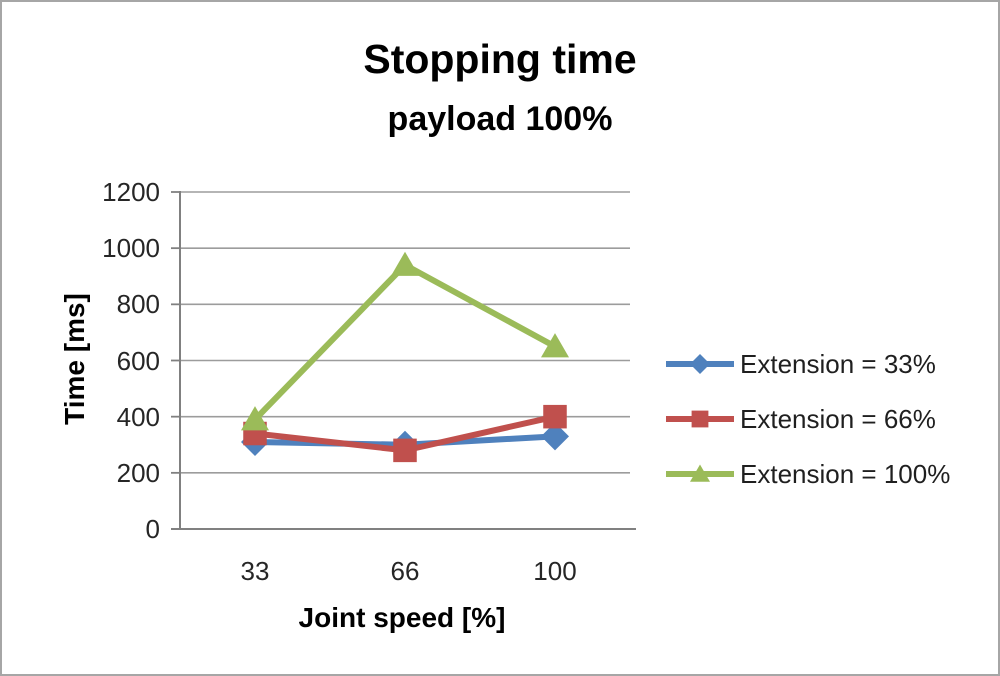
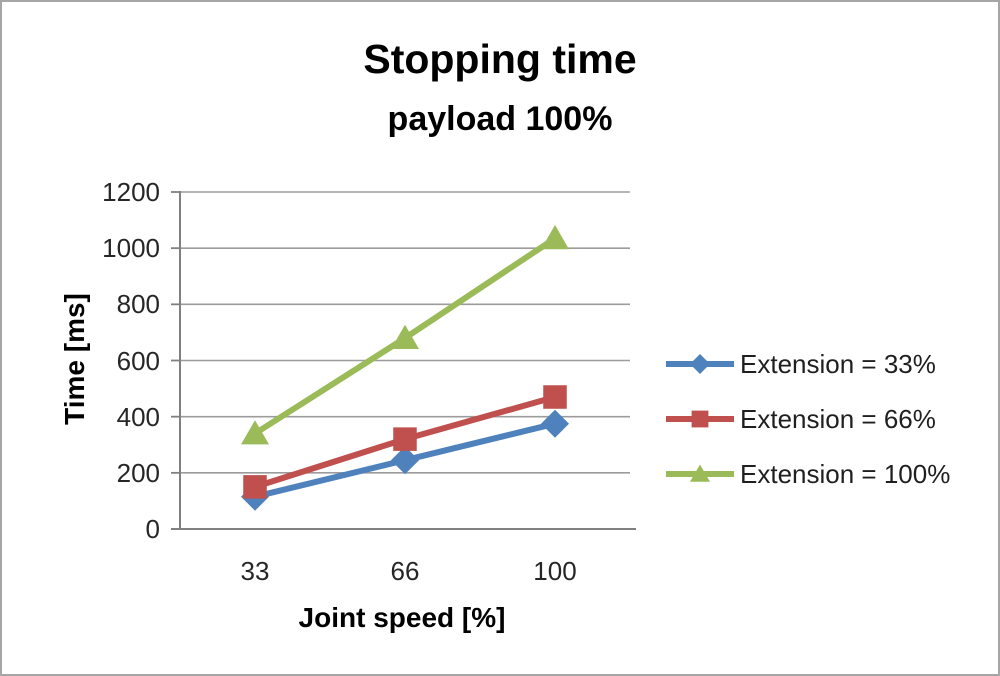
Extension = 33%/33: 310 -> 120
Extension = 66%/33: 340 -> 150
Extension = 100%/33: 390 -> 340
Extension = 33%/66: 300 -> 240
Extension = 66%/66: 280 -> 320
Extension = 100%/66: 940 -> 680
Extension = 33%/100: 330 -> 380
Extension = 66%/100: 400 -> 470
Extension = 100%/100: 650 -> 1040
